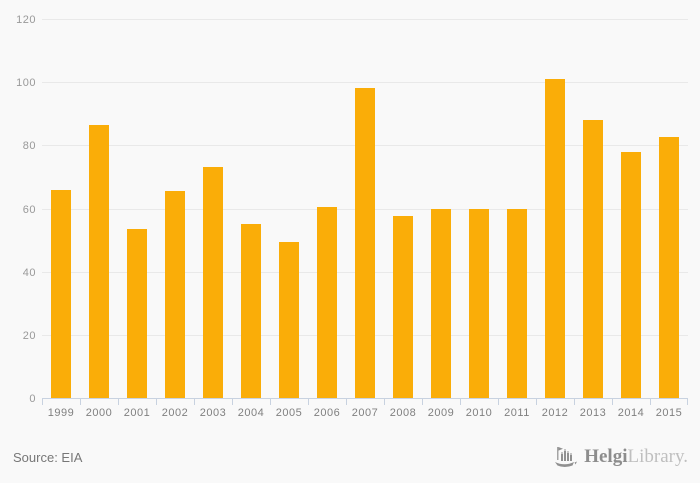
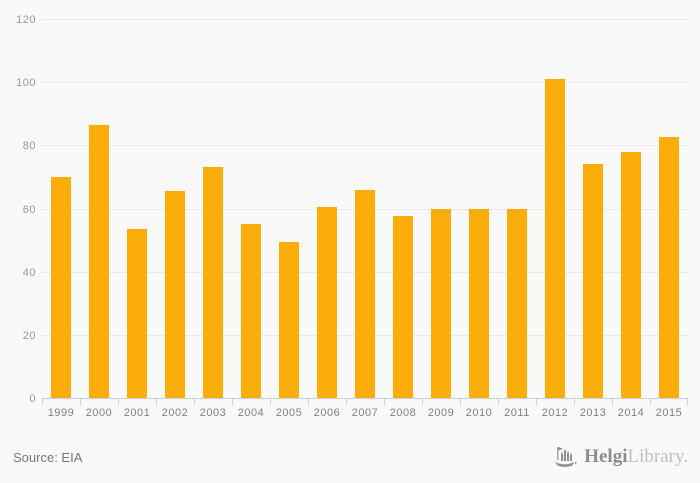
1999: 66 -> 70
2007: 98 -> 66
2013: 88 -> 74
